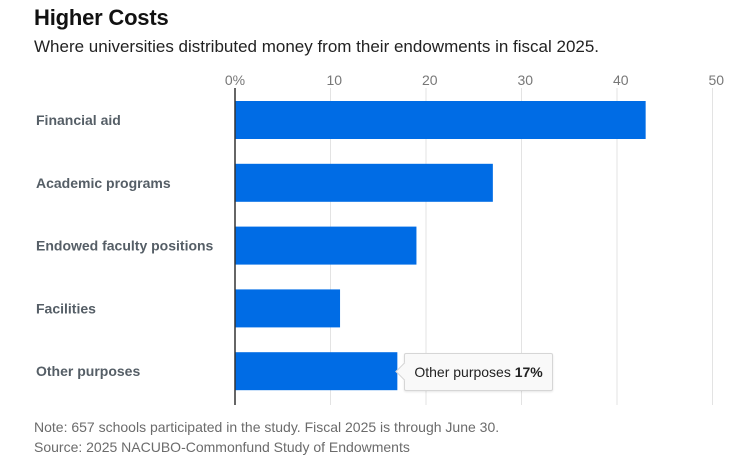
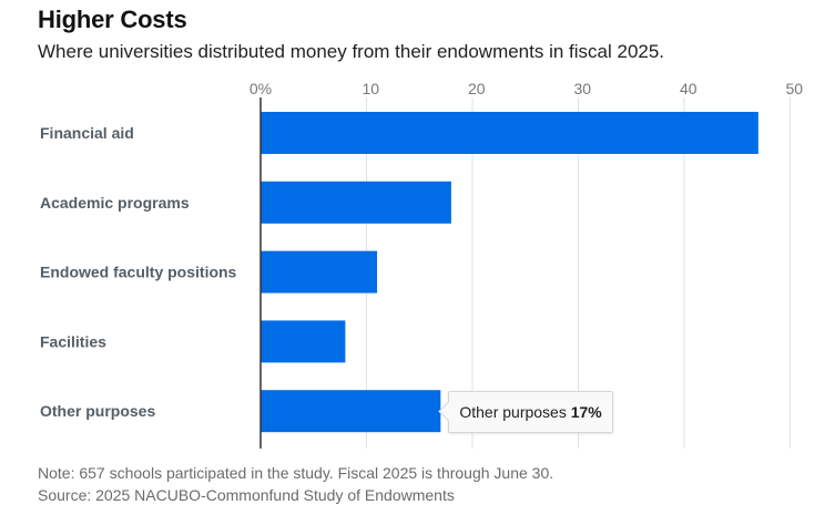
Financial aid: 43 -> 47
Academic programs: 27 -> 18
Endowed faculty positions: 19 -> 11
Facilities: 11 -> 8
